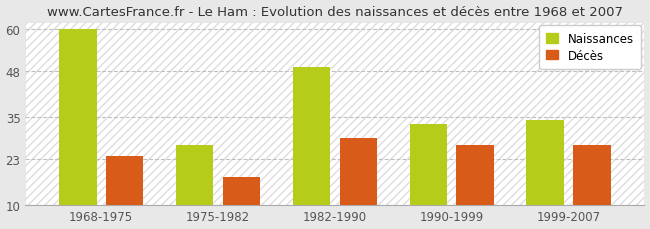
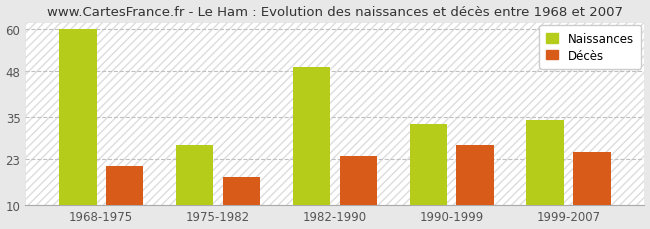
Décès/1968-1975: 24 -> 21
Décès/1982-1990: 29 -> 24
Décès/1999-2007: 27 -> 25
